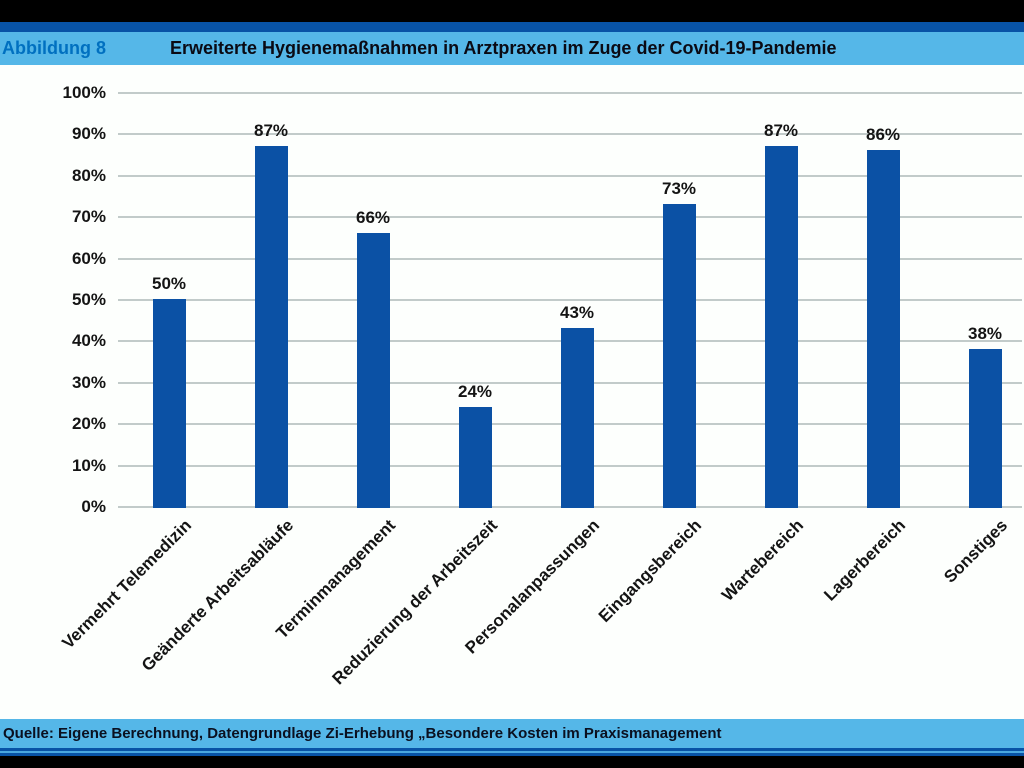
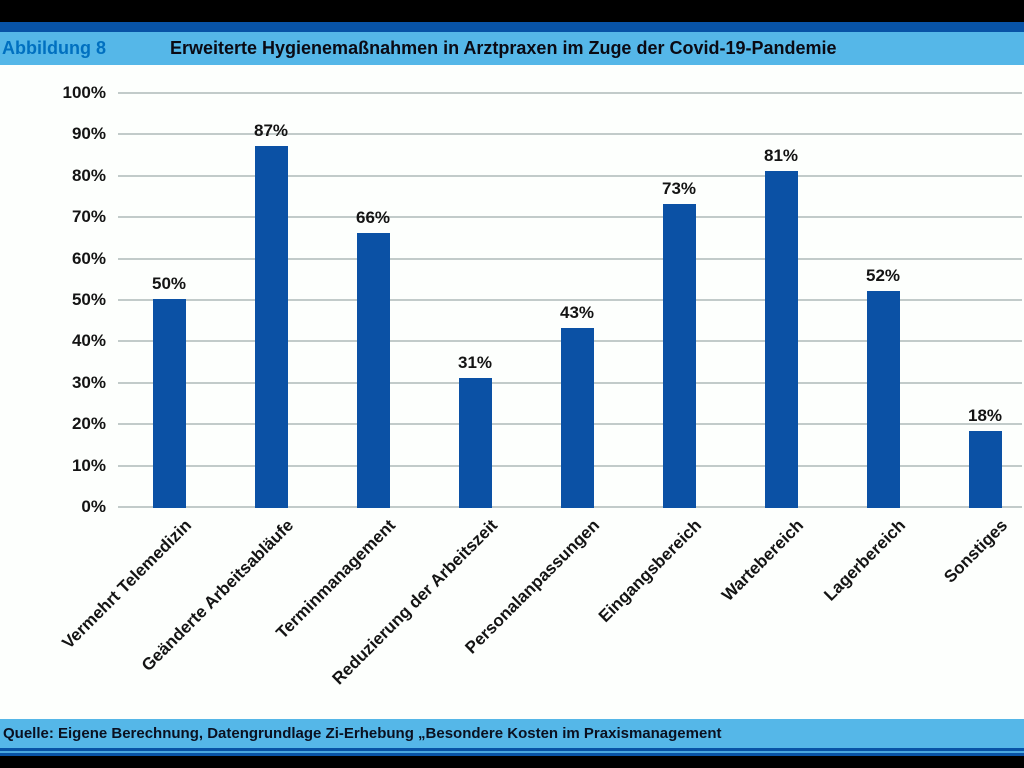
Reduzierung der Arbeitszeit: 24% -> 31%
Wartebereich: 87% -> 81%
Lagerbereich: 86% -> 52%
Sonstiges: 38% -> 18%
